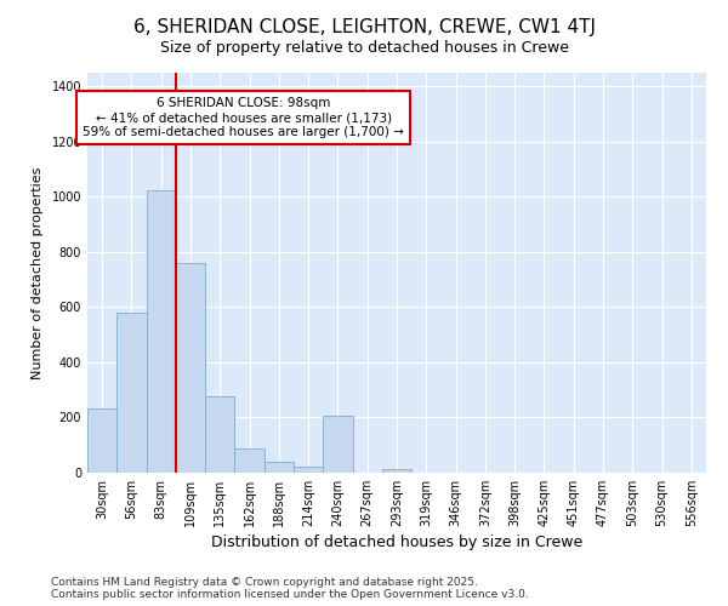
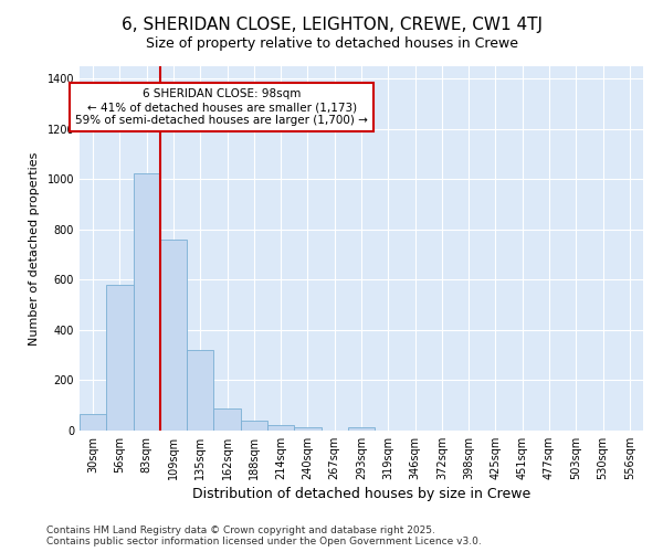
30sqm: 235 -> 65
135sqm: 275 -> 320
240sqm: 205 -> 12
